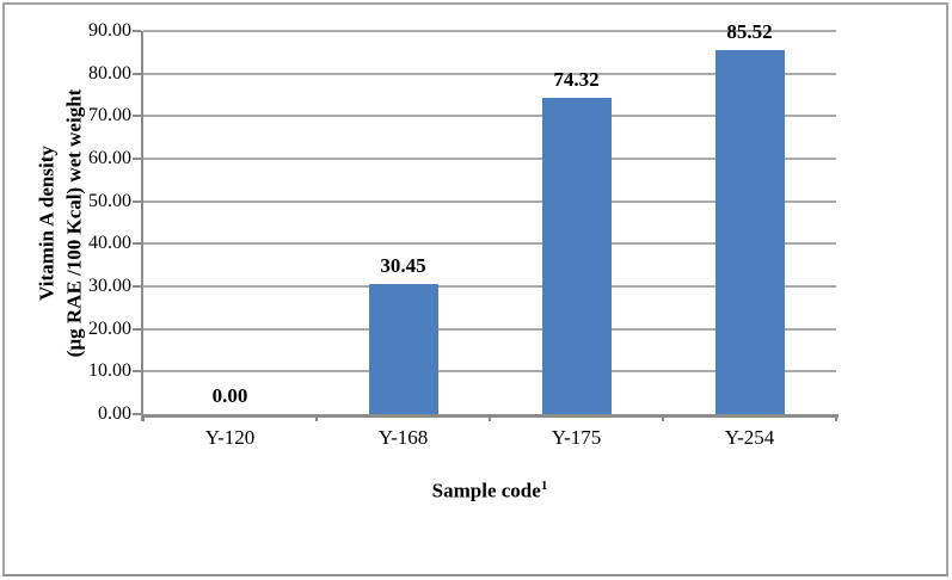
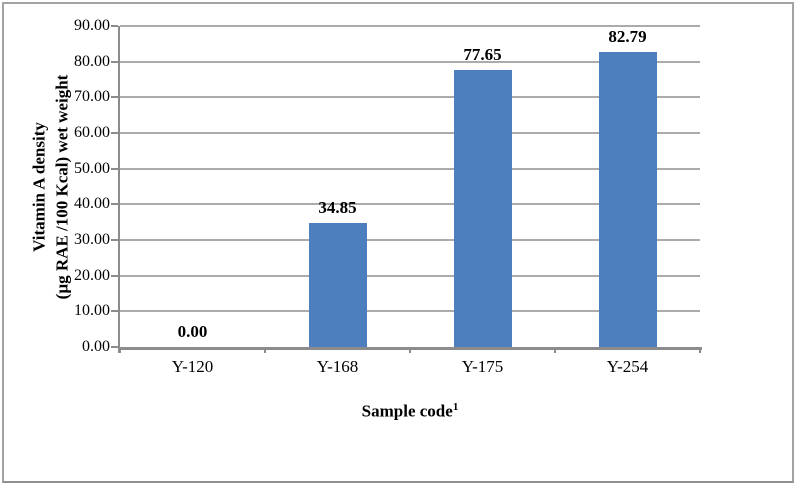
Y-168: 30.45 -> 34.85
Y-175: 74.32 -> 77.65
Y-254: 85.52 -> 82.79
